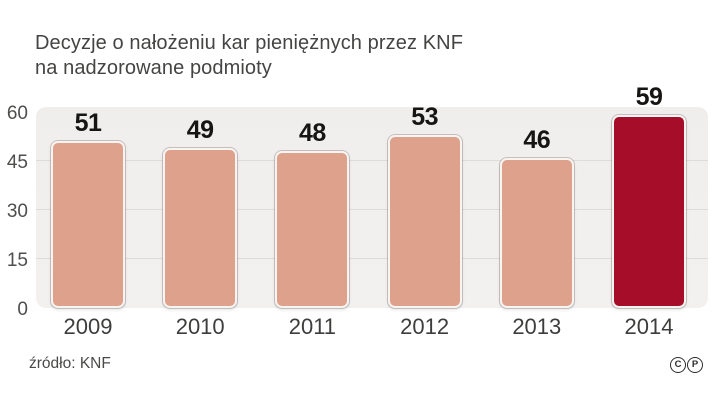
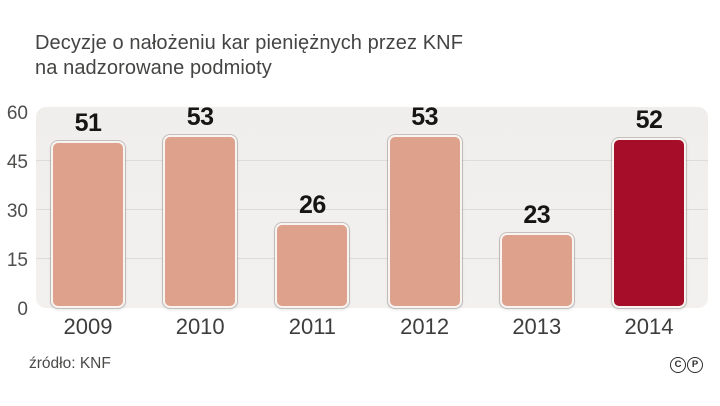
2010: 49 -> 53
2011: 48 -> 26
2013: 46 -> 23
2014: 59 -> 52
